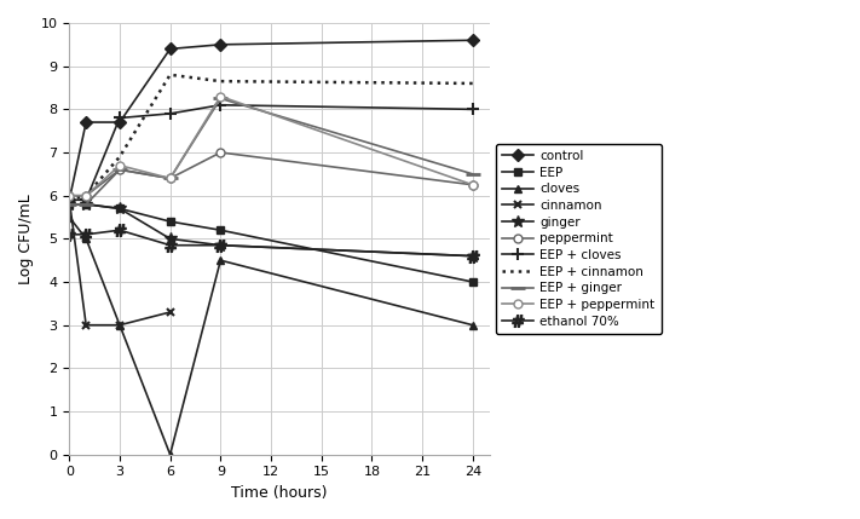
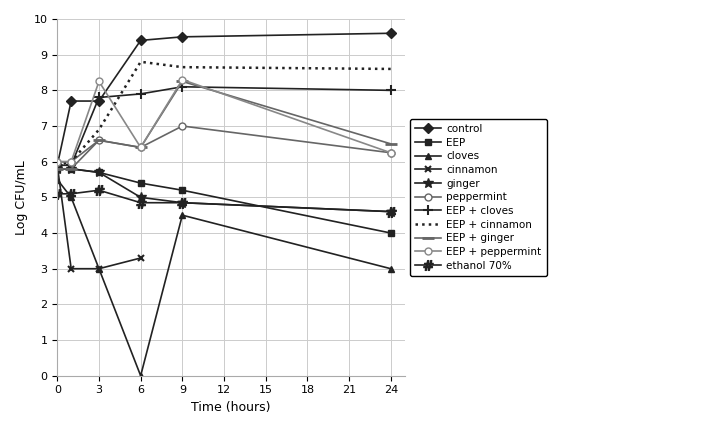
EEP + peppermint/3: 6.70 -> 8.25
